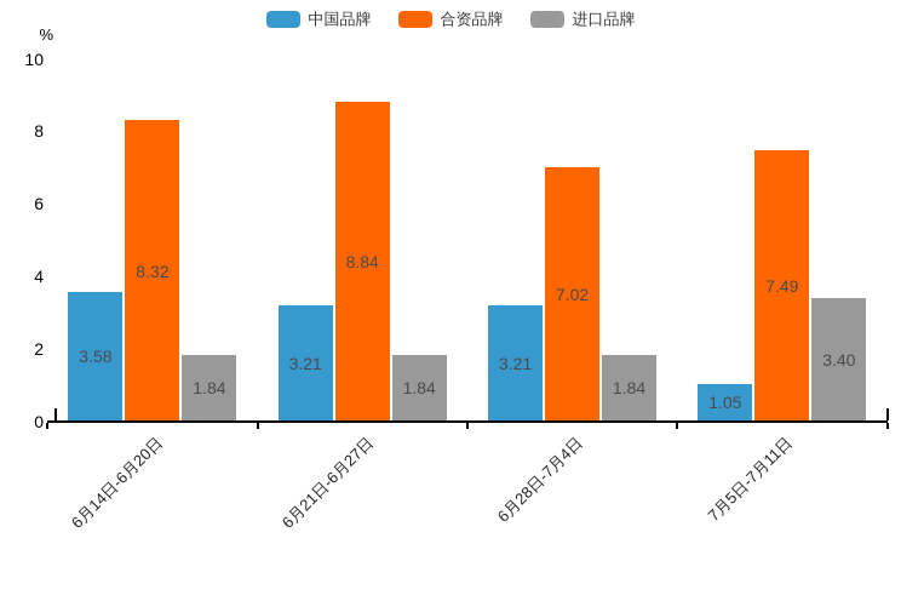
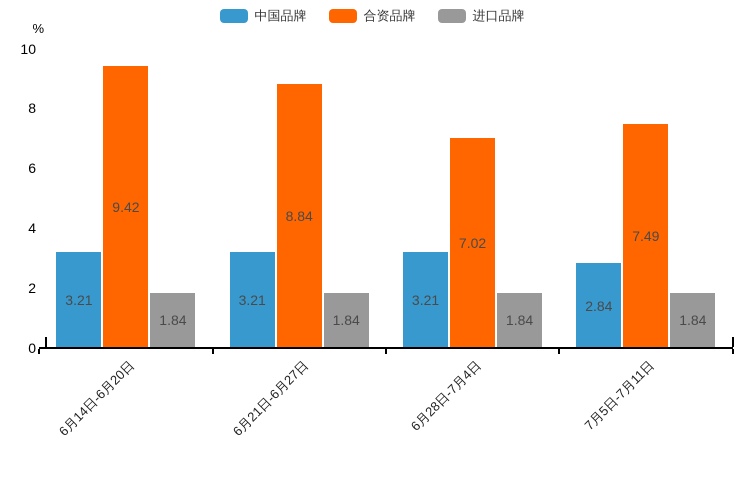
中国品牌/6月14日-6月20日: 3.58 -> 3.21
合资品牌/6月14日-6月20日: 8.32 -> 9.42
中国品牌/7月5日-7月11日: 1.05 -> 2.84
进口品牌/7月5日-7月11日: 3.40 -> 1.84
